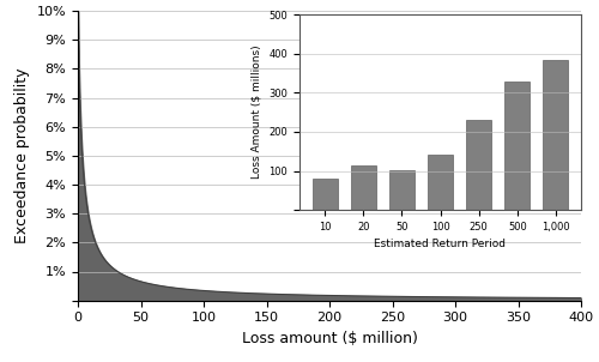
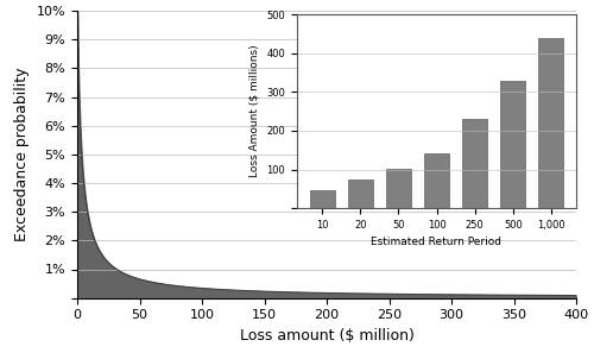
10: 80 -> 45
20: 115 -> 75
1,000: 385 -> 438
